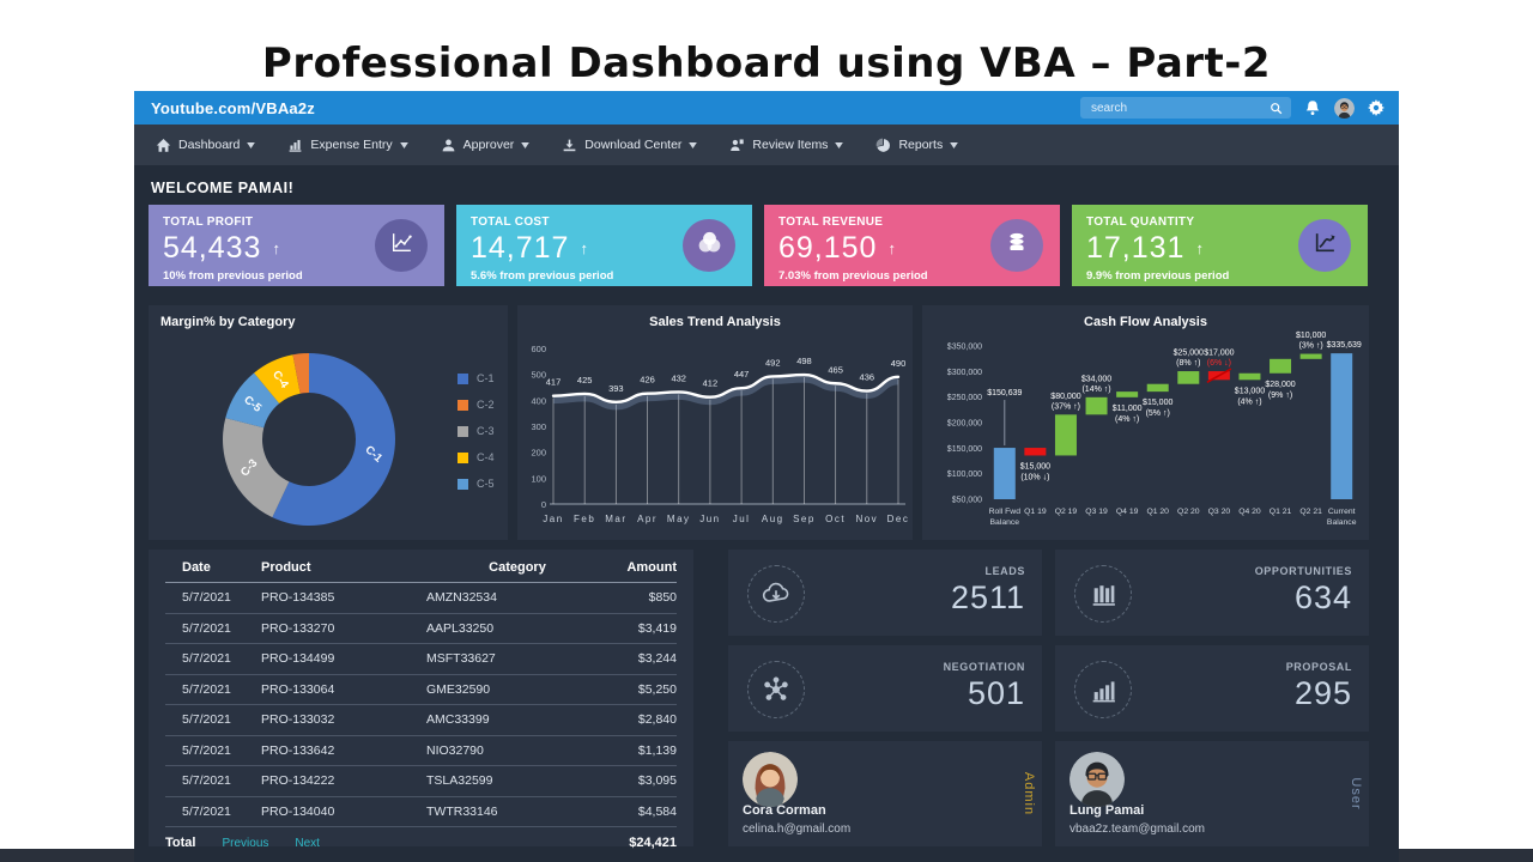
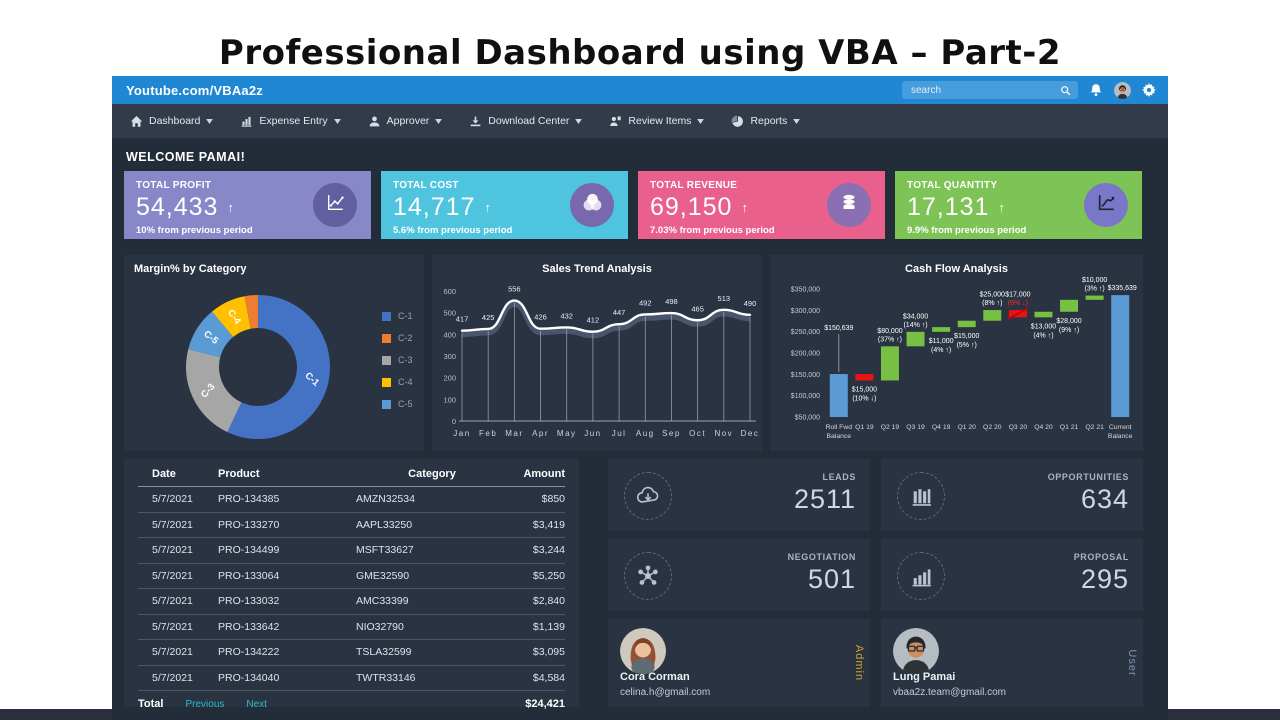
Sales Trend Analysis/Mar: 393 -> 556
Sales Trend Analysis/Nov: 436 -> 513
